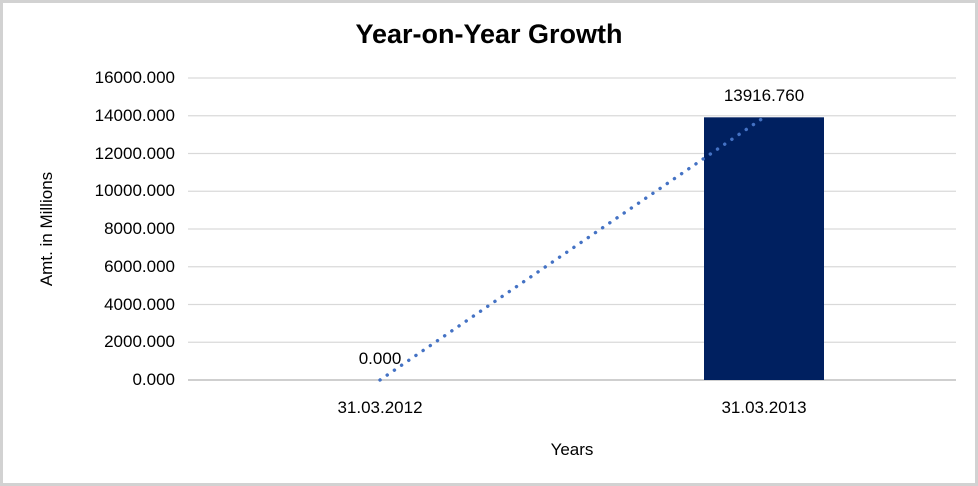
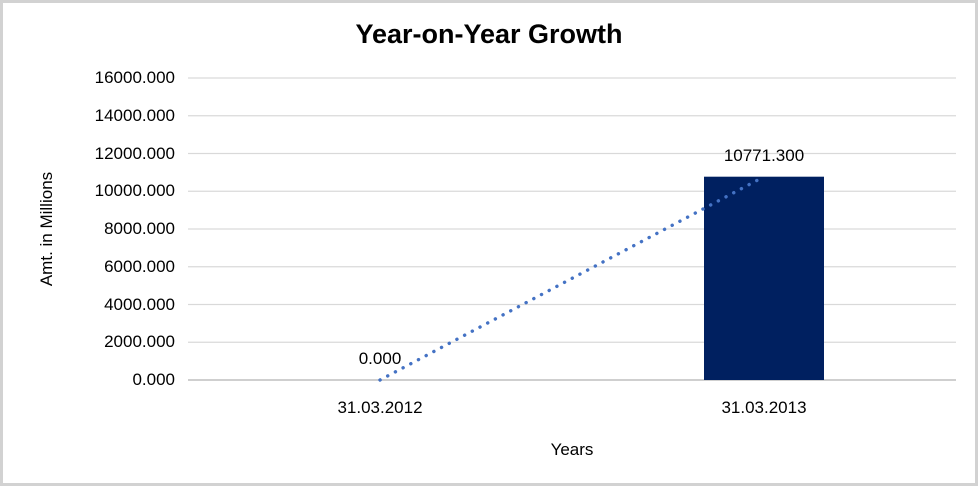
31.03.2013: 13916.760 -> 10771.300
